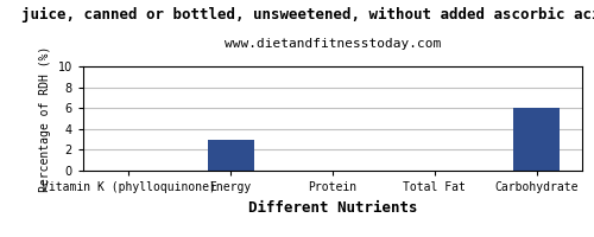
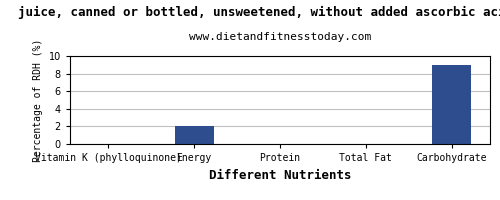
Energy: 3 -> 2
Carbohydrate: 6 -> 9
